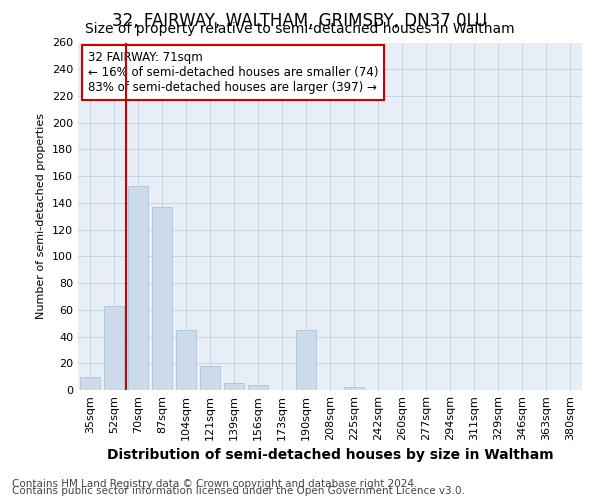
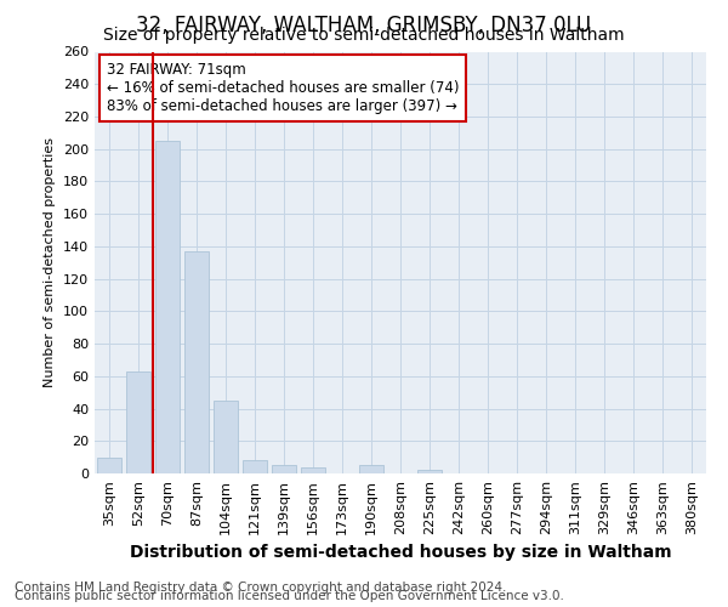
70sqm: 153 -> 205
121sqm: 18 -> 8
190sqm: 45 -> 5
